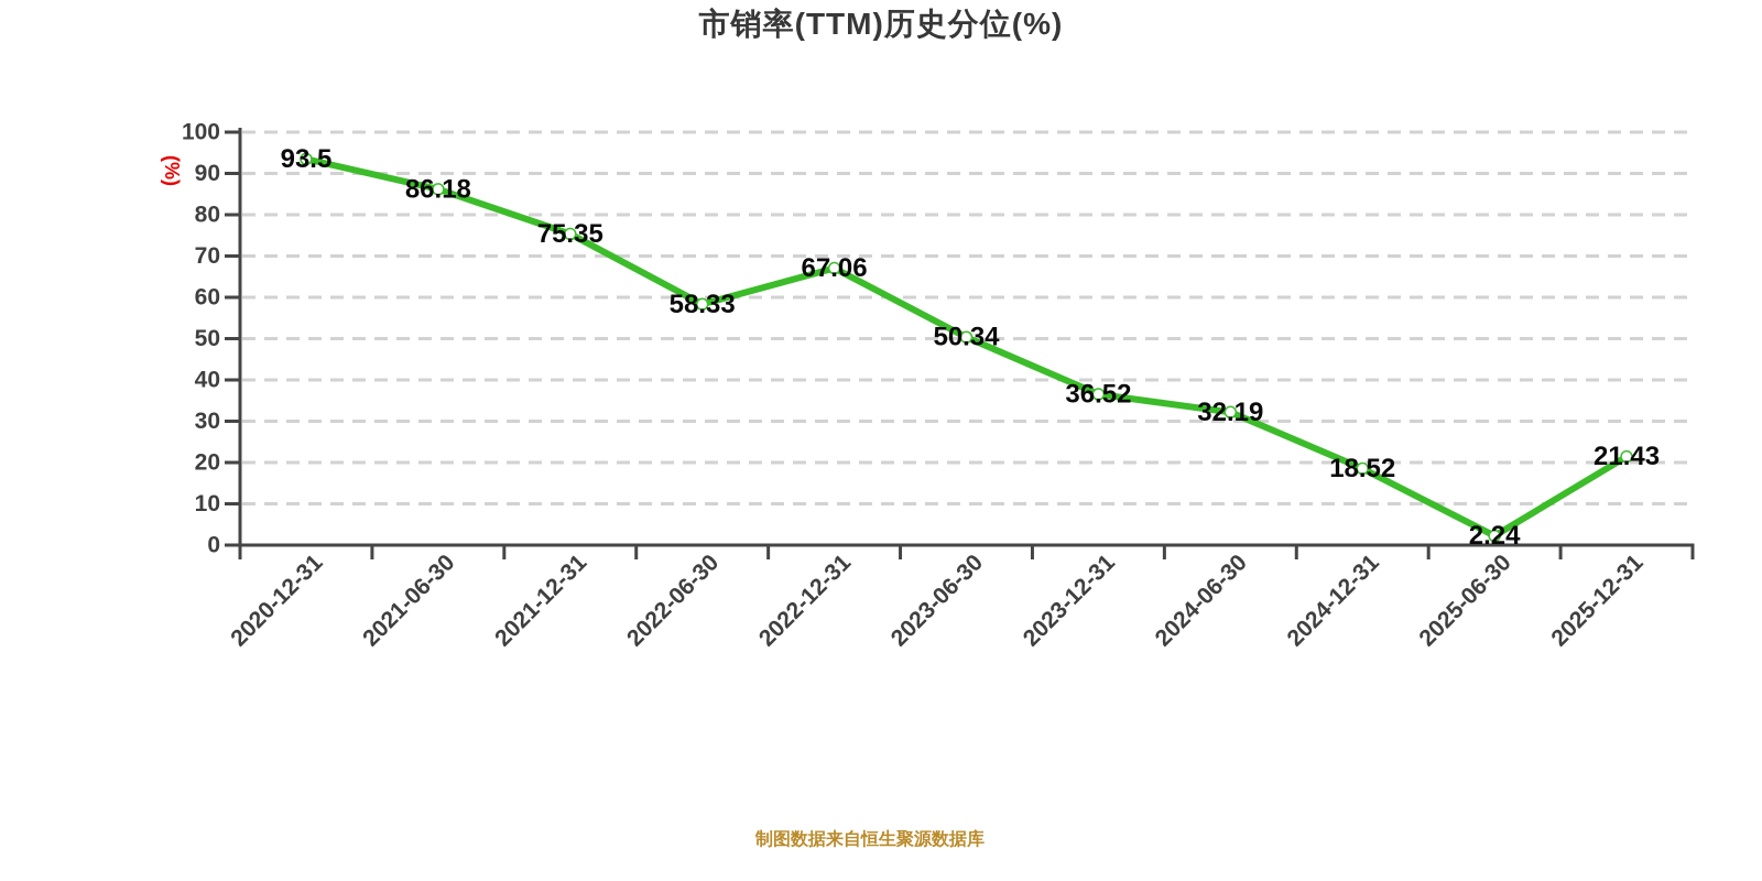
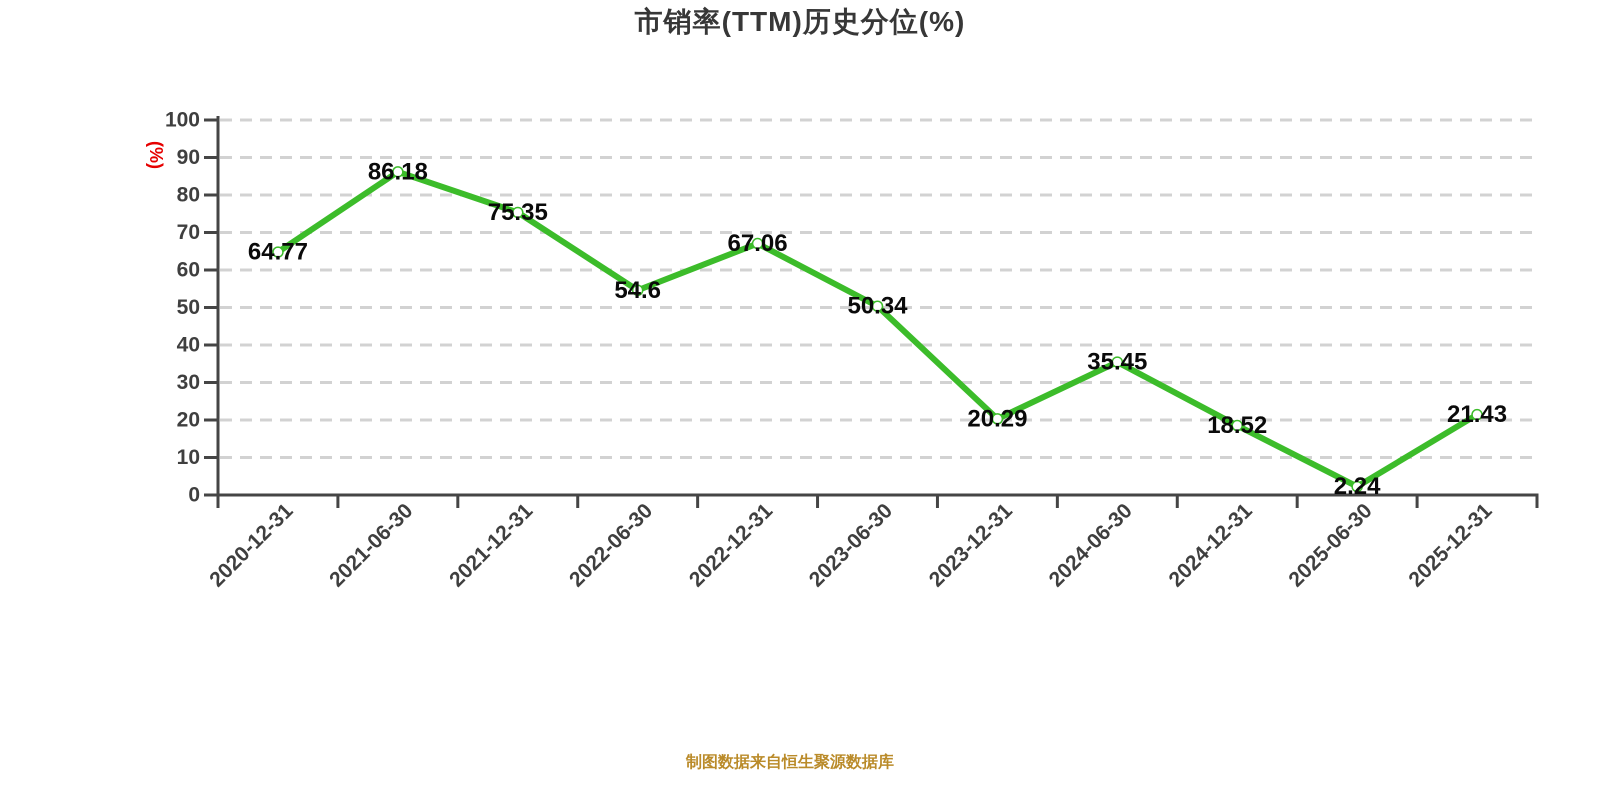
2020-12-31: 93.5 -> 64.77
2022-06-30: 58.33 -> 54.6
2023-12-31: 36.52 -> 20.29
2024-06-30: 32.19 -> 35.45
